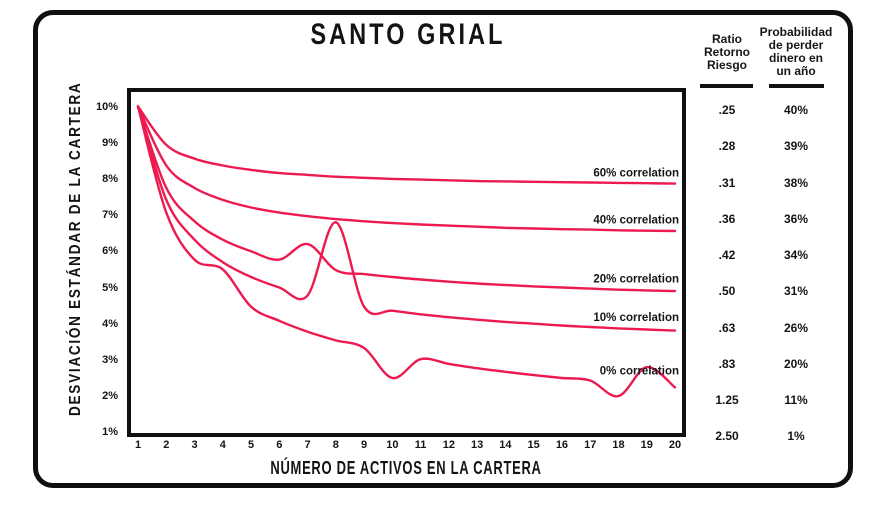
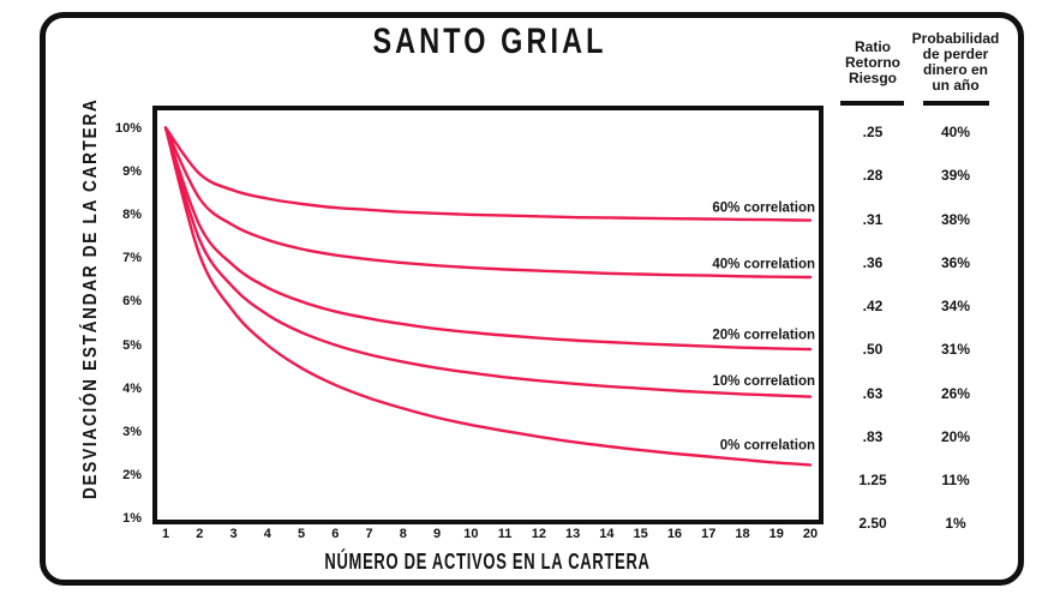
0% correlation/4: 5.5% -> 5.0%
20% correlation/7: 6.2% -> 5.6%
10% correlation/8: 6.8% -> 4.6%
0% correlation/10: 2.5% -> 3.2%
0% correlation/18: 2.0% -> 2.4%
0% correlation/19: 2.8% -> 2.3%
